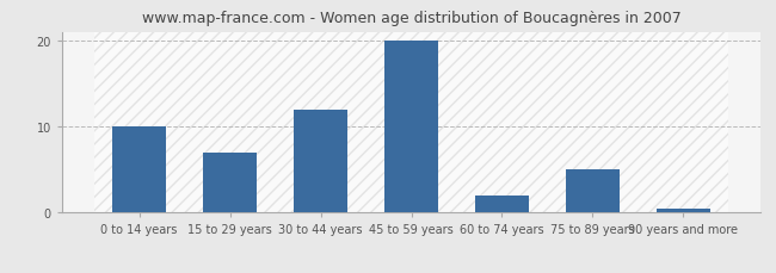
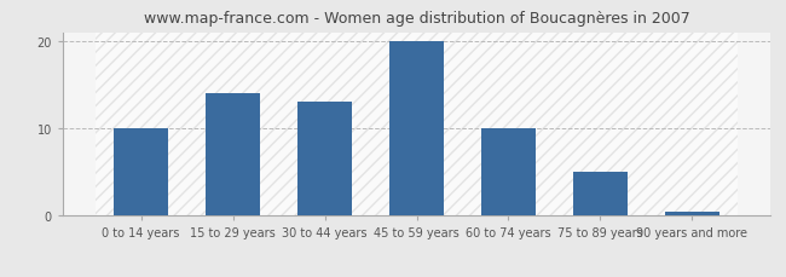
15 to 29 years: 7.0 -> 14.0
30 to 44 years: 12.0 -> 13.0
60 to 74 years: 2.0 -> 10.0
